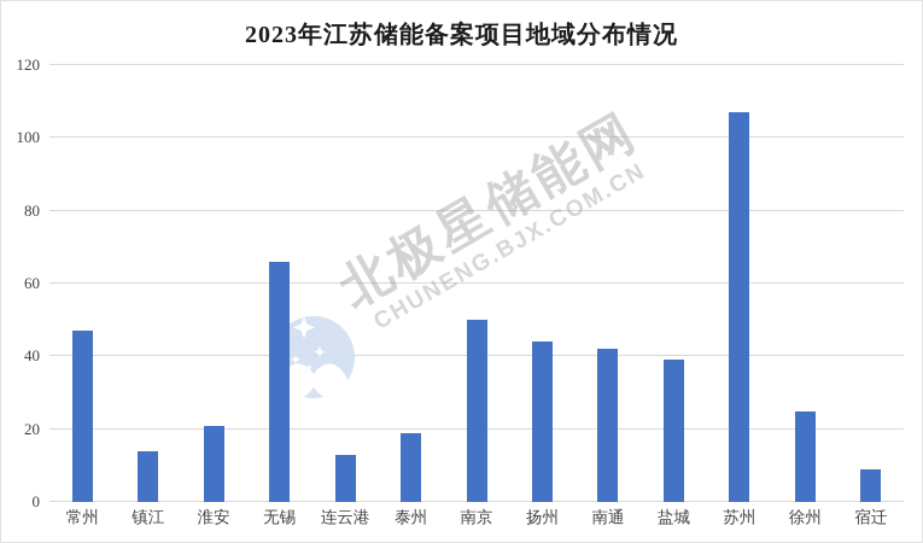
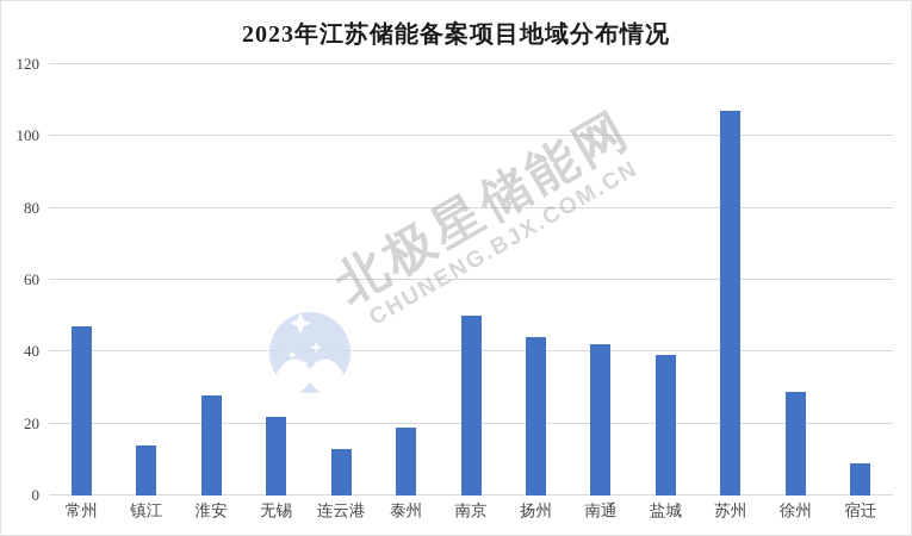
淮安: 21 -> 28
无锡: 66 -> 22
徐州: 25 -> 29
